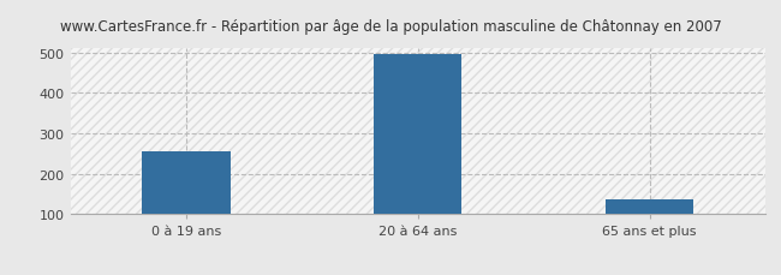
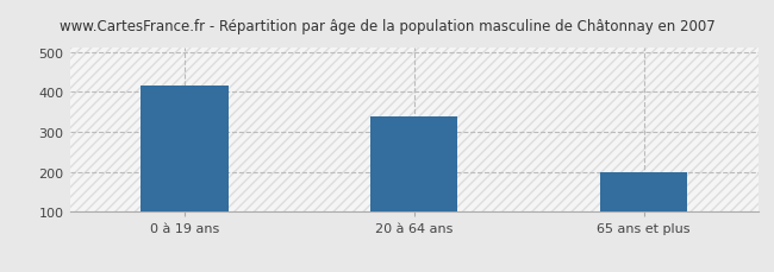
0 à 19 ans: 257 -> 415
20 à 64 ans: 496 -> 340
65 ans et plus: 136 -> 200
